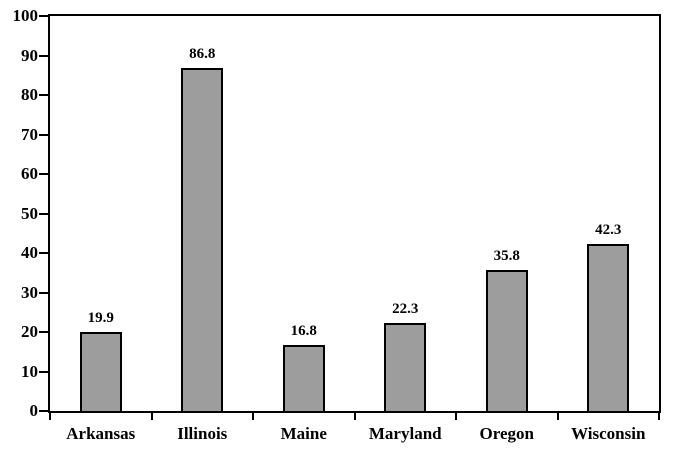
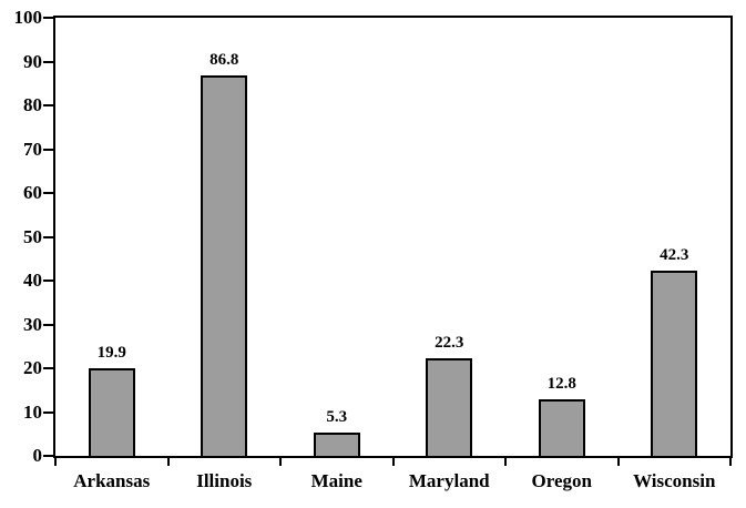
Maine: 16.8 -> 5.3
Oregon: 35.8 -> 12.8
